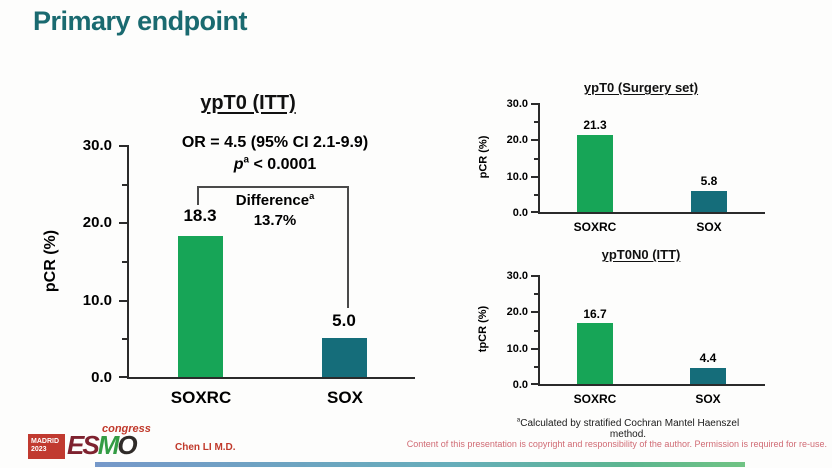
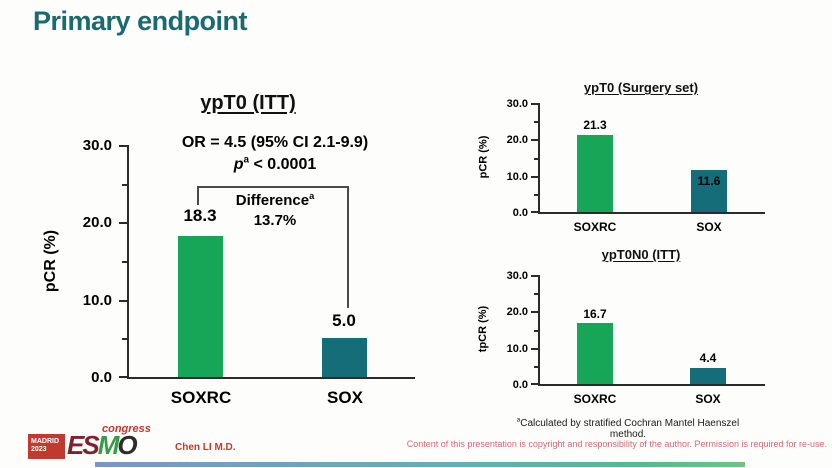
ypT0 (Surgery set)/SOX: 5.8 -> 11.6
